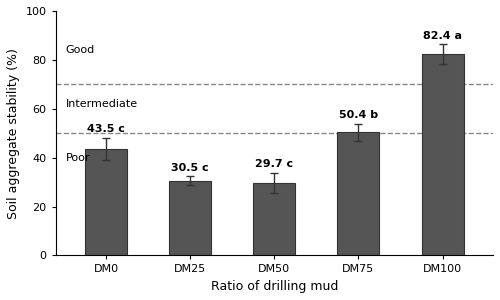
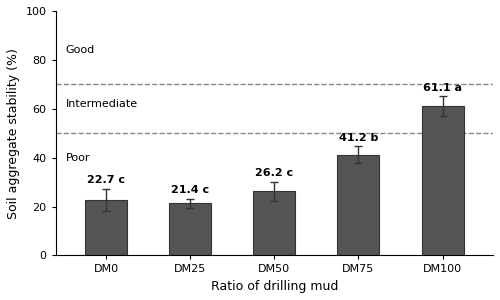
DM0: 43.5 -> 22.7
DM25: 30.5 -> 21.4
DM50: 29.7 -> 26.2
DM75: 50.4 -> 41.2
DM100: 82.4 -> 61.1
